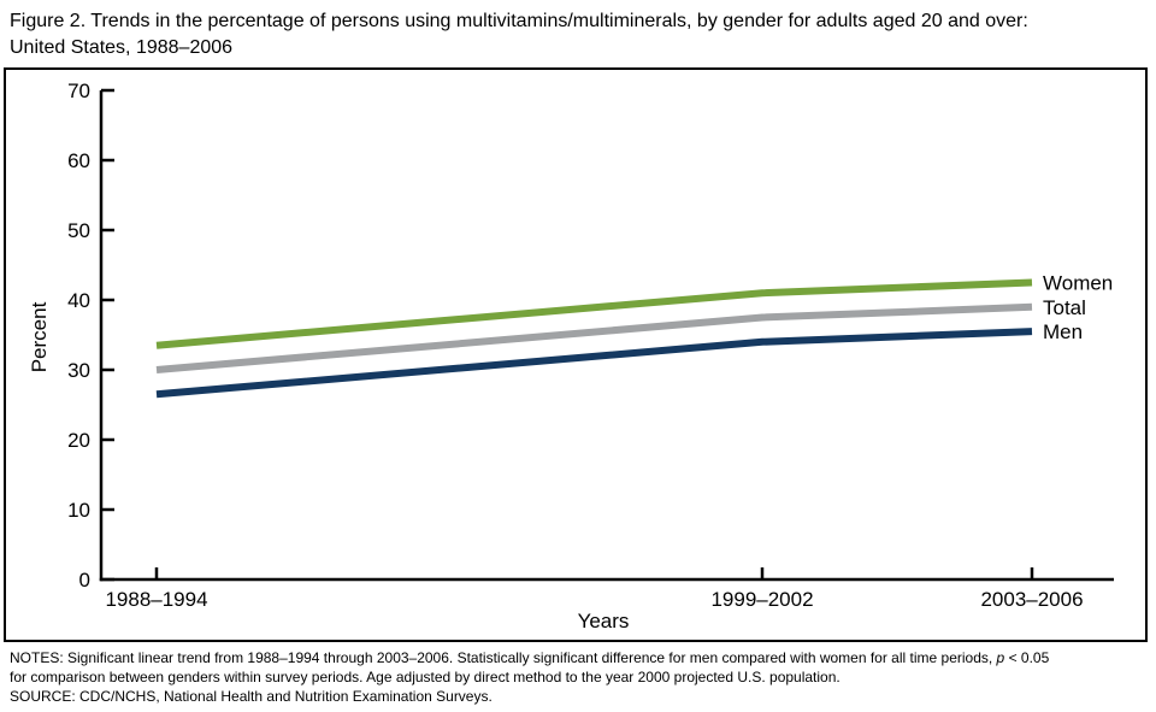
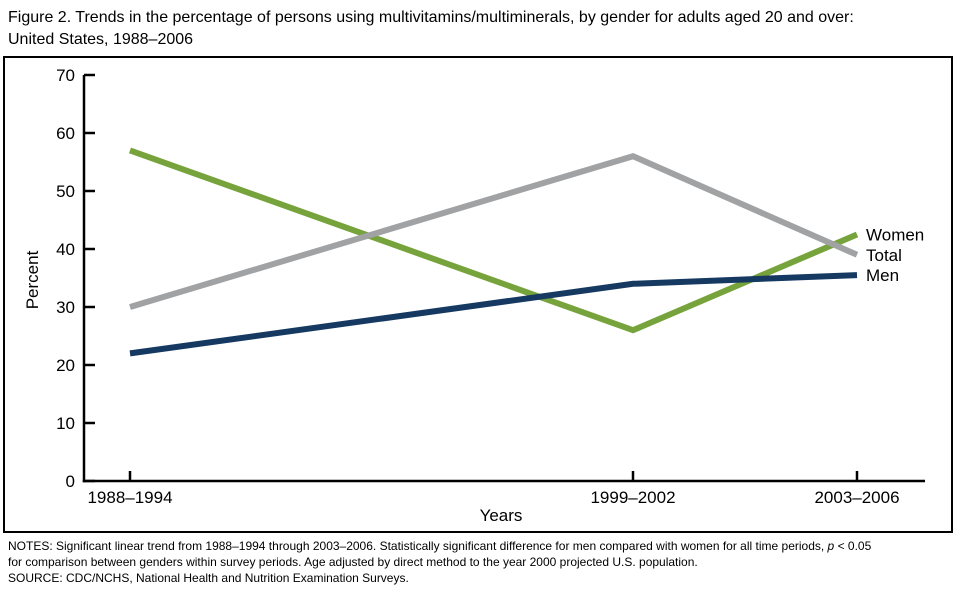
Women/1988–1994: 34 -> 57
Men/1988–1994: 26 -> 22
Women/1999–2002: 41 -> 26
Total/1999–2002: 38 -> 56
